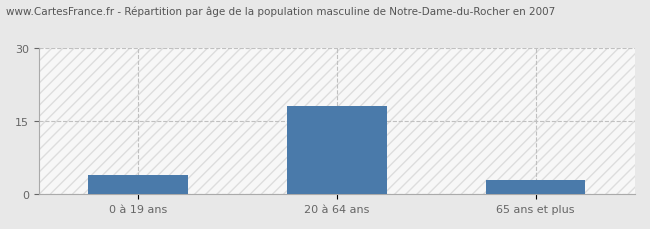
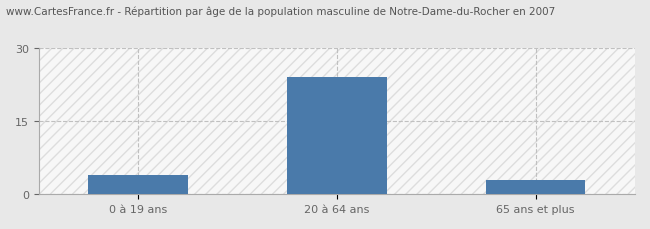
20 à 64 ans: 18 -> 24
